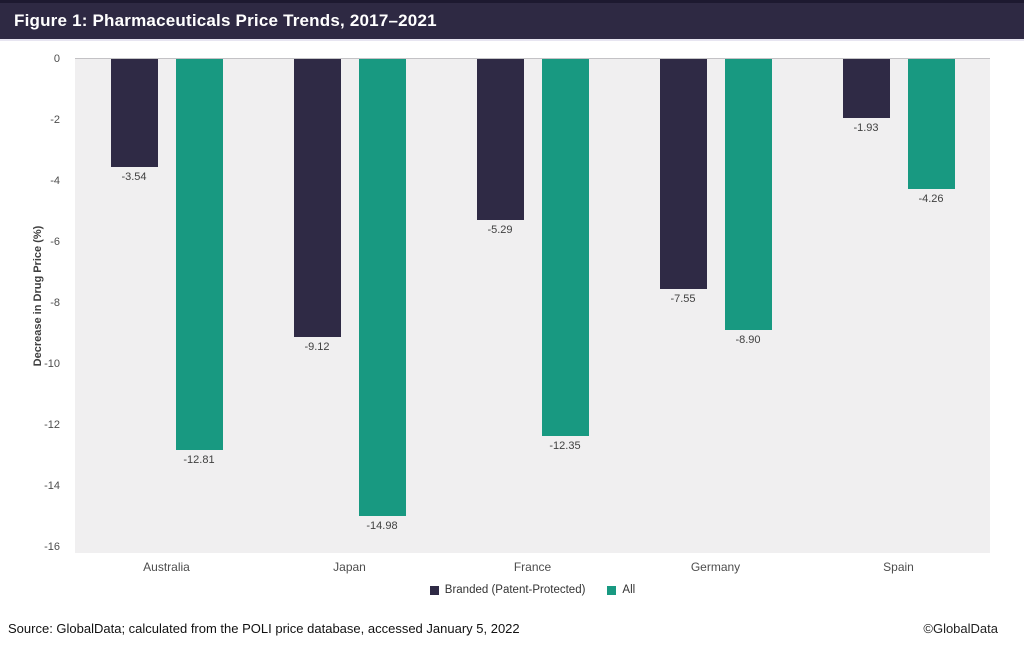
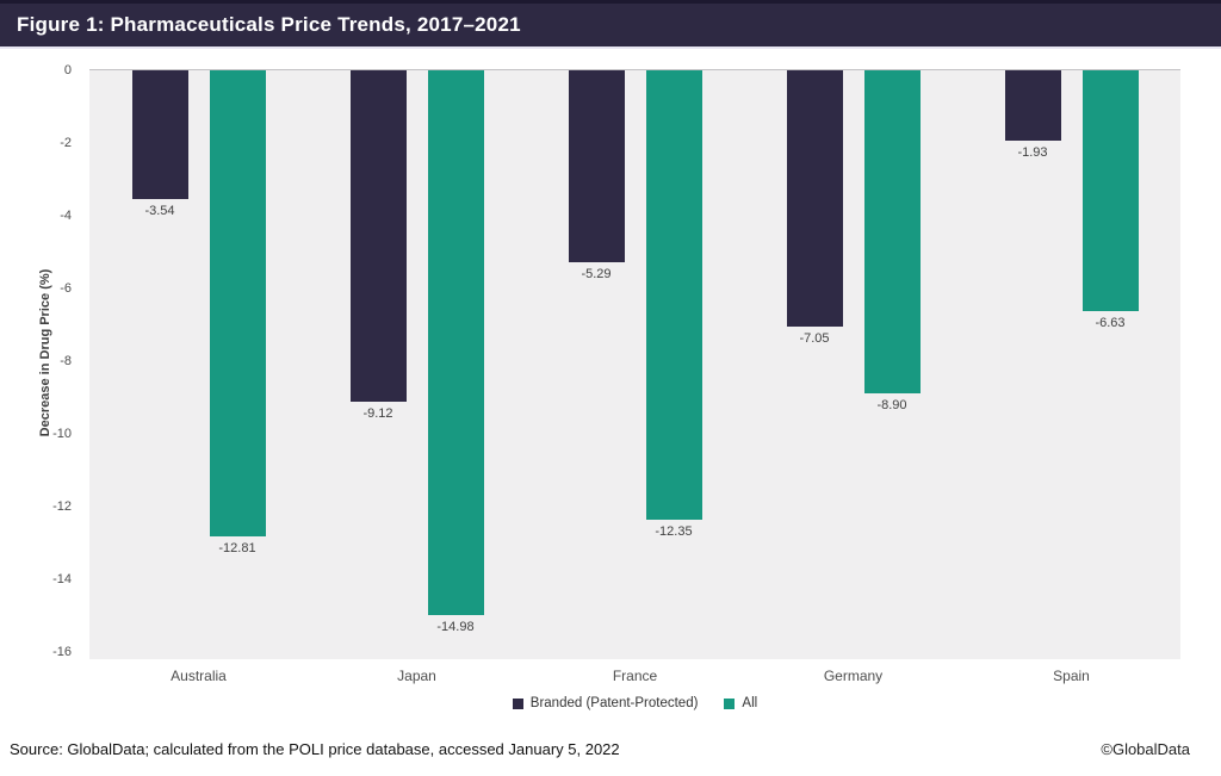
Branded (Patent-Protected)/Germany: -7.55 -> -7.05
All/Spain: -4.26 -> -6.63
